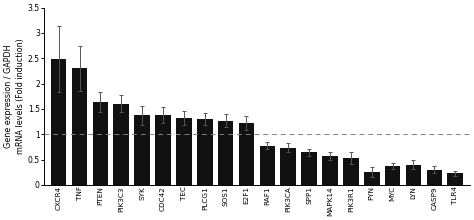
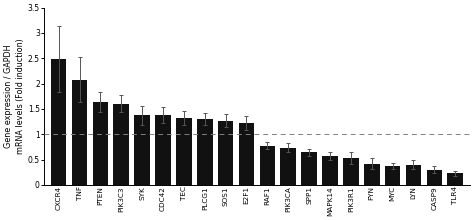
TNF: 2.30 -> 2.08
FYN: 0.26 -> 0.42
